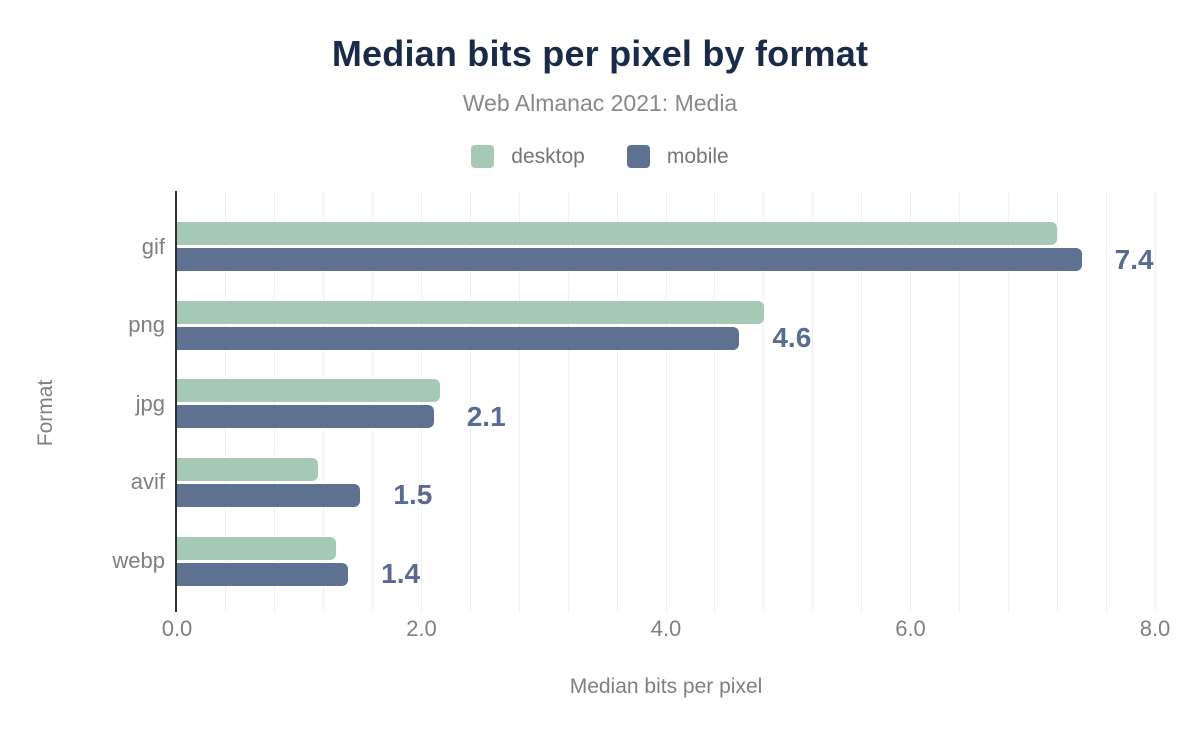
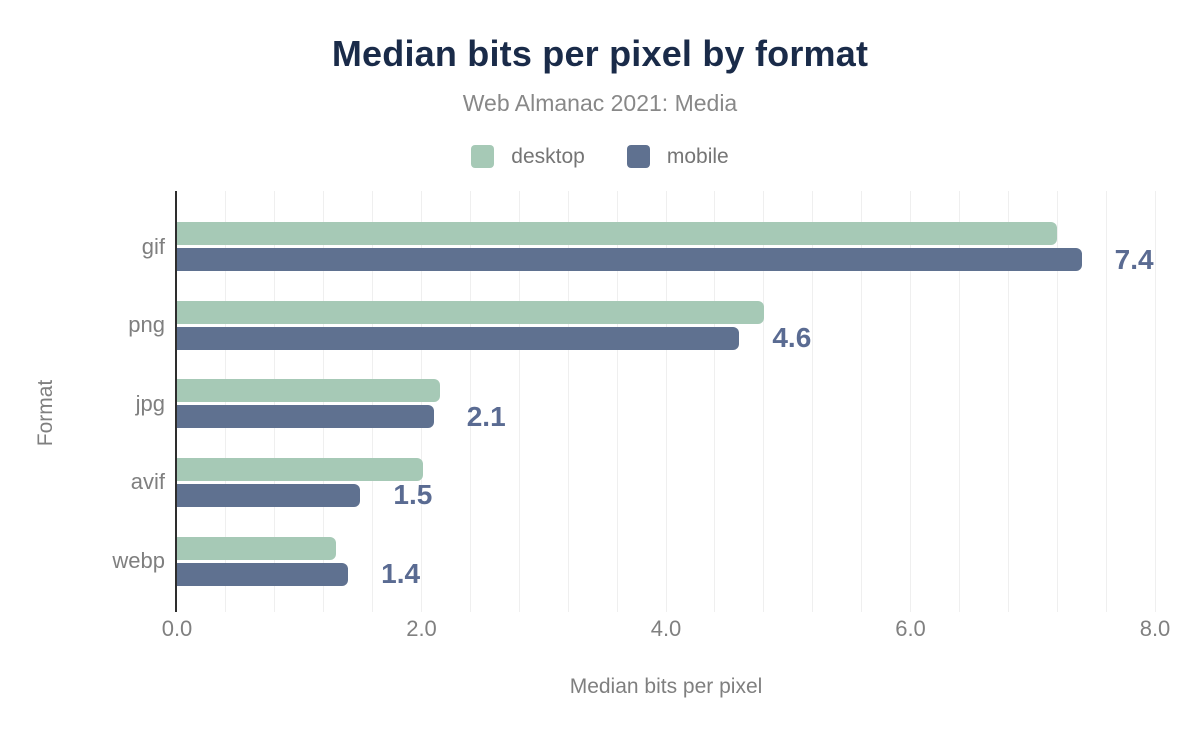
desktop/avif: 1.15 -> 2.01
